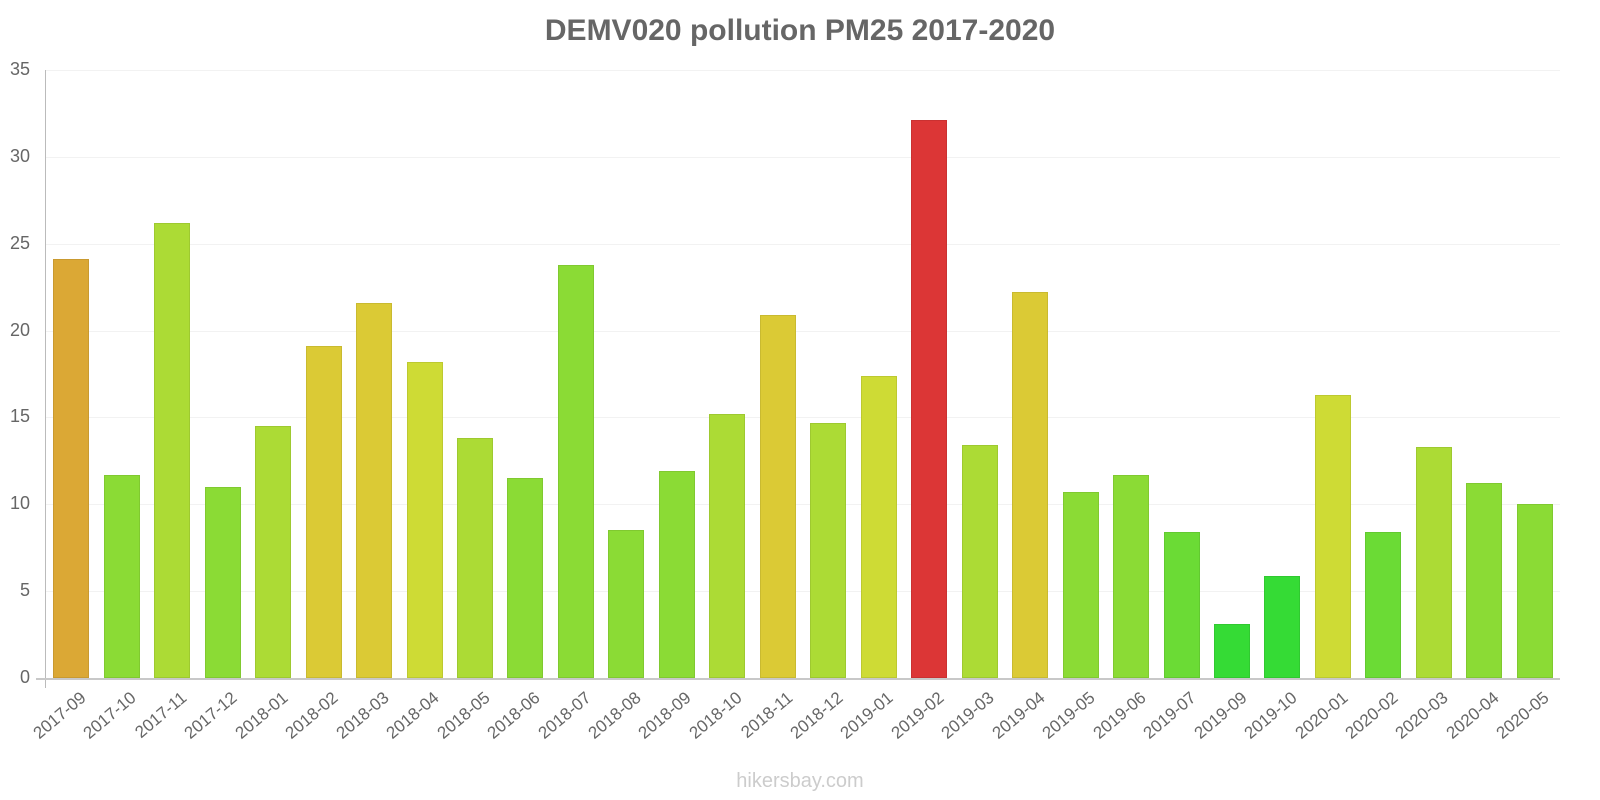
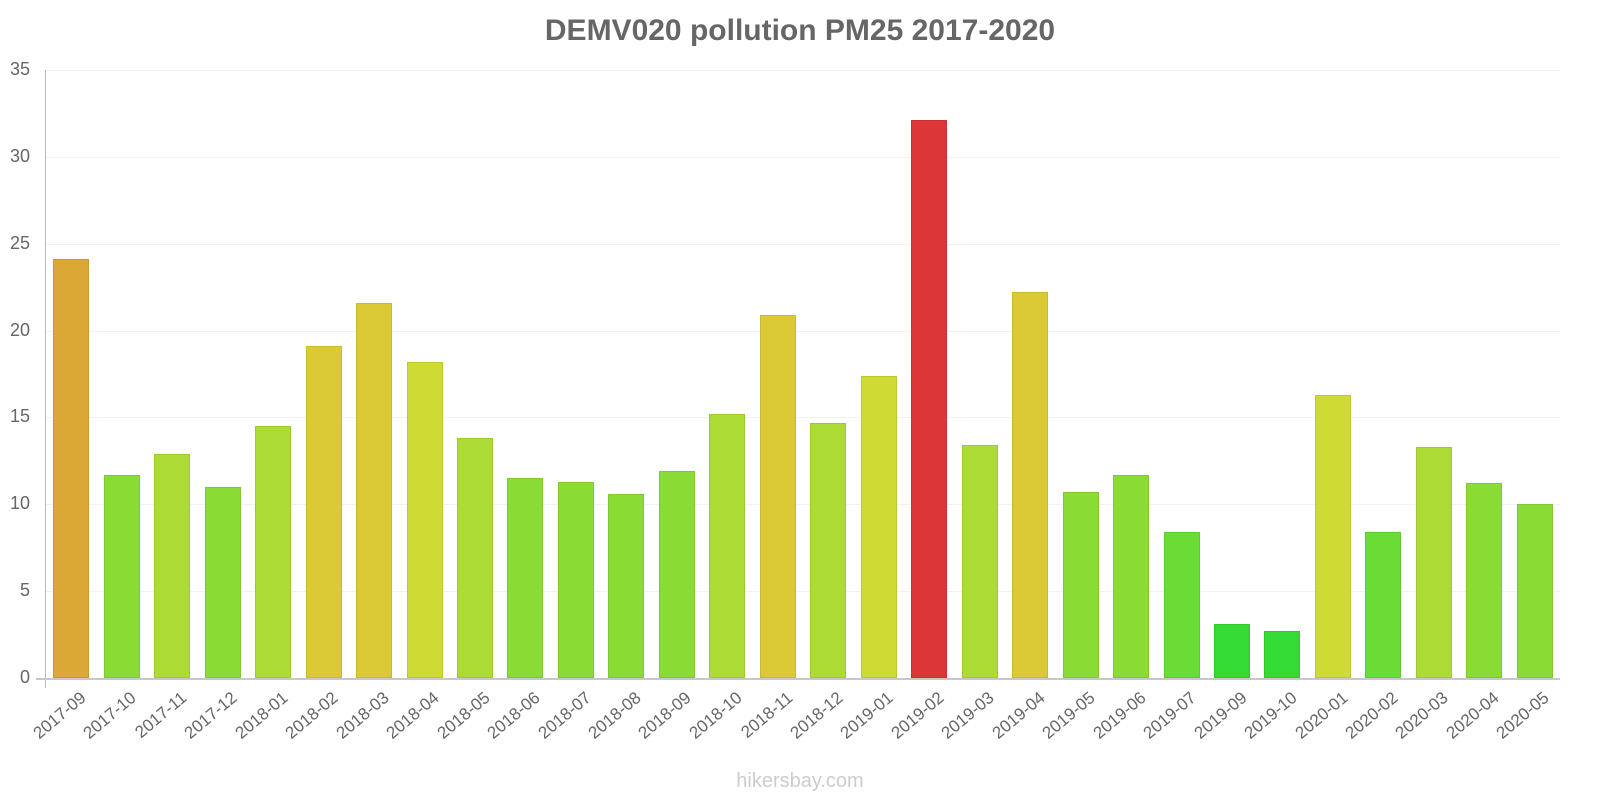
2017-11: 26.2 -> 12.9
2018-07: 23.8 -> 11.3
2018-08: 8.5 -> 10.6
2019-10: 5.9 -> 2.7
